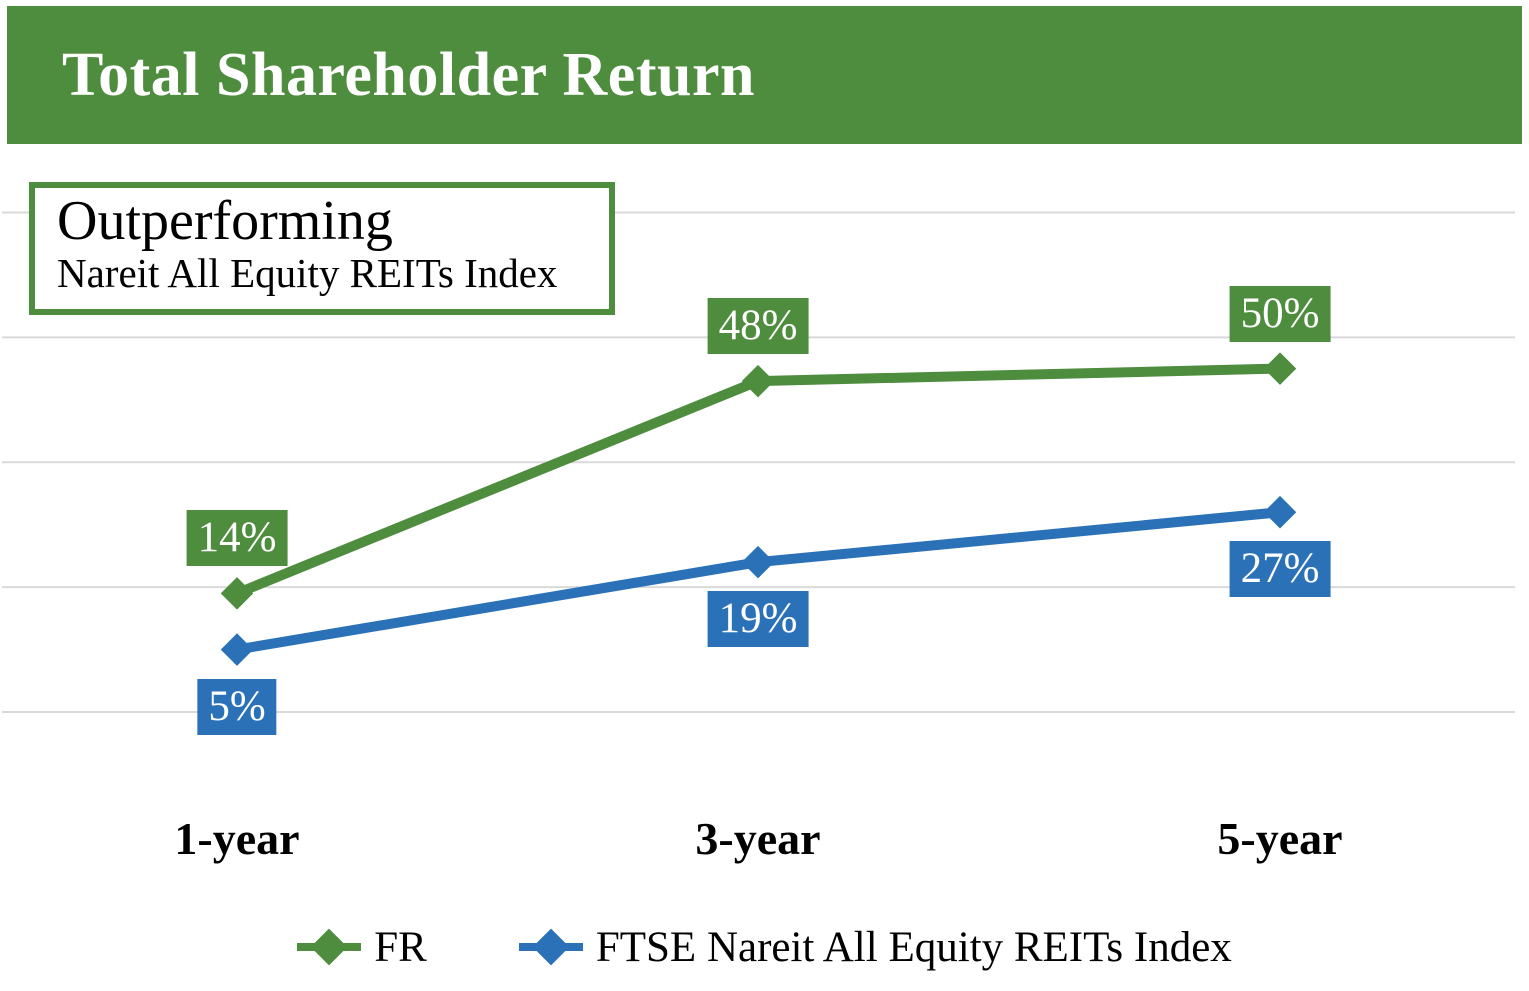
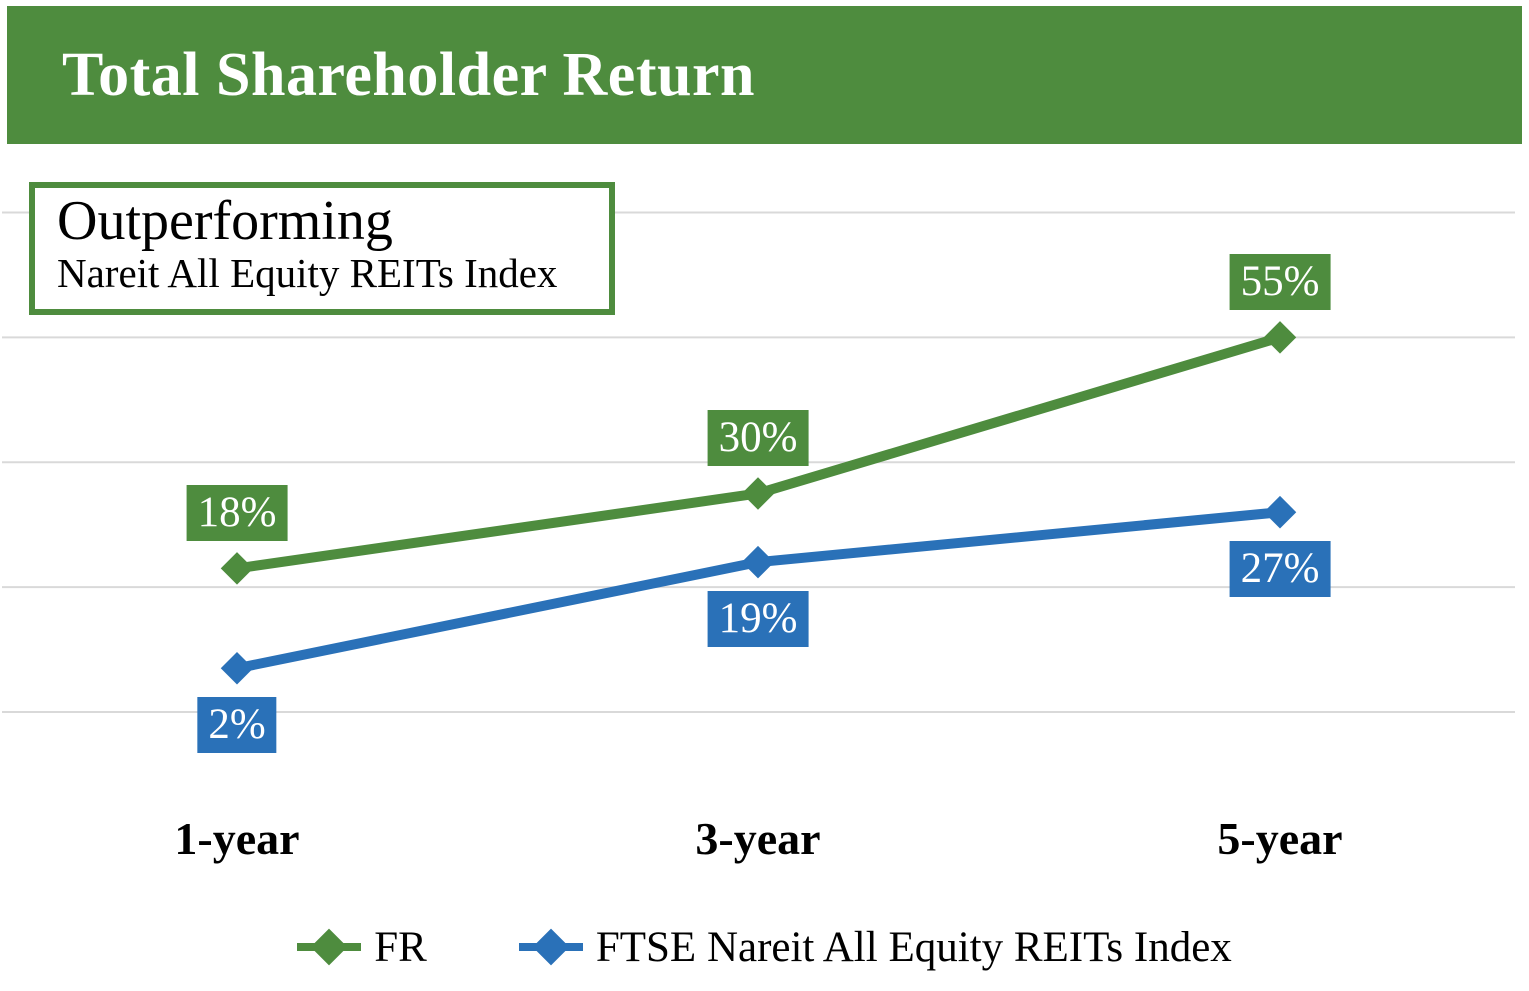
FR/1-year: 14% -> 18%
FTSE Nareit All Equity REITs Index/1-year: 5% -> 2%
FR/3-year: 48% -> 30%
FR/5-year: 50% -> 55%
